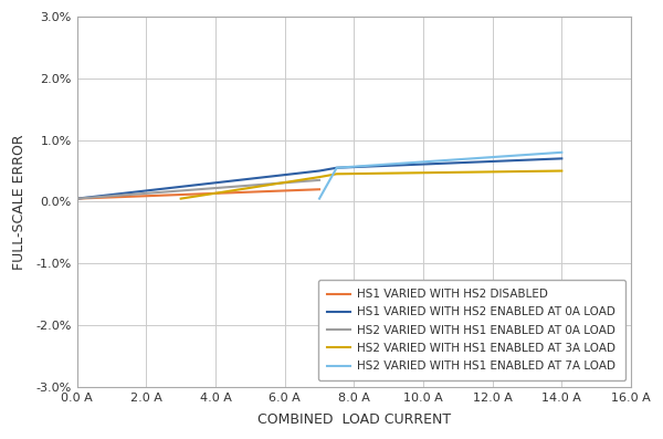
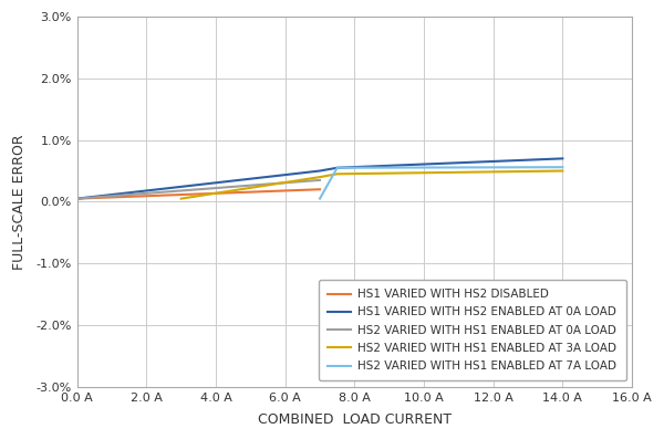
HS2 VARIED WITH HS1 ENABLED AT 7A LOAD/14.0 A: 0.80% -> 0.56%
